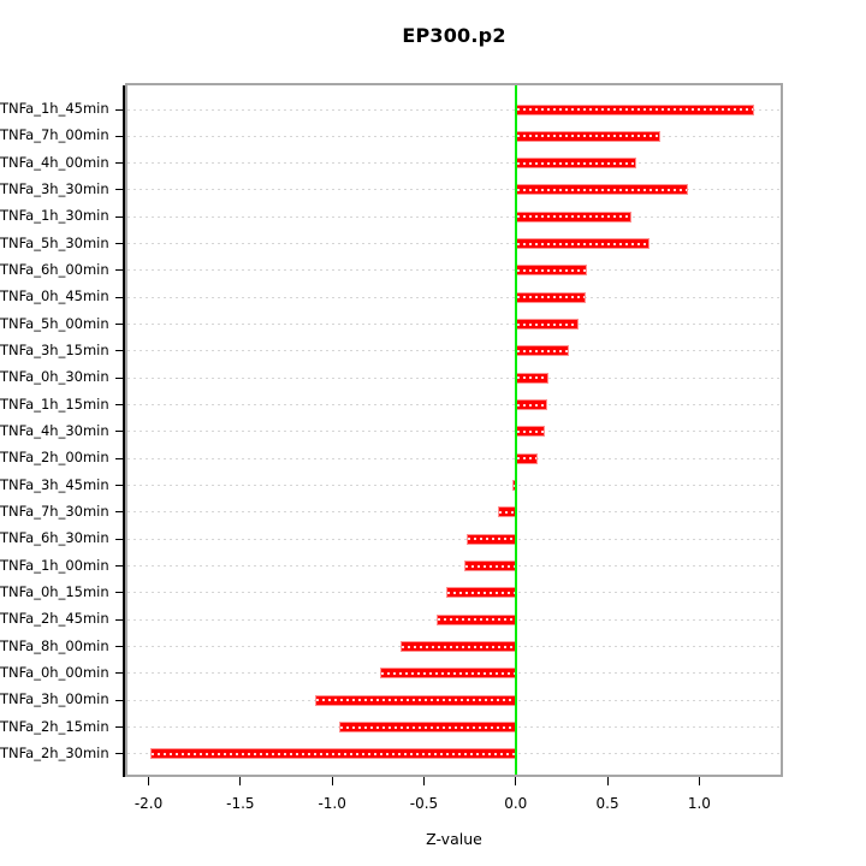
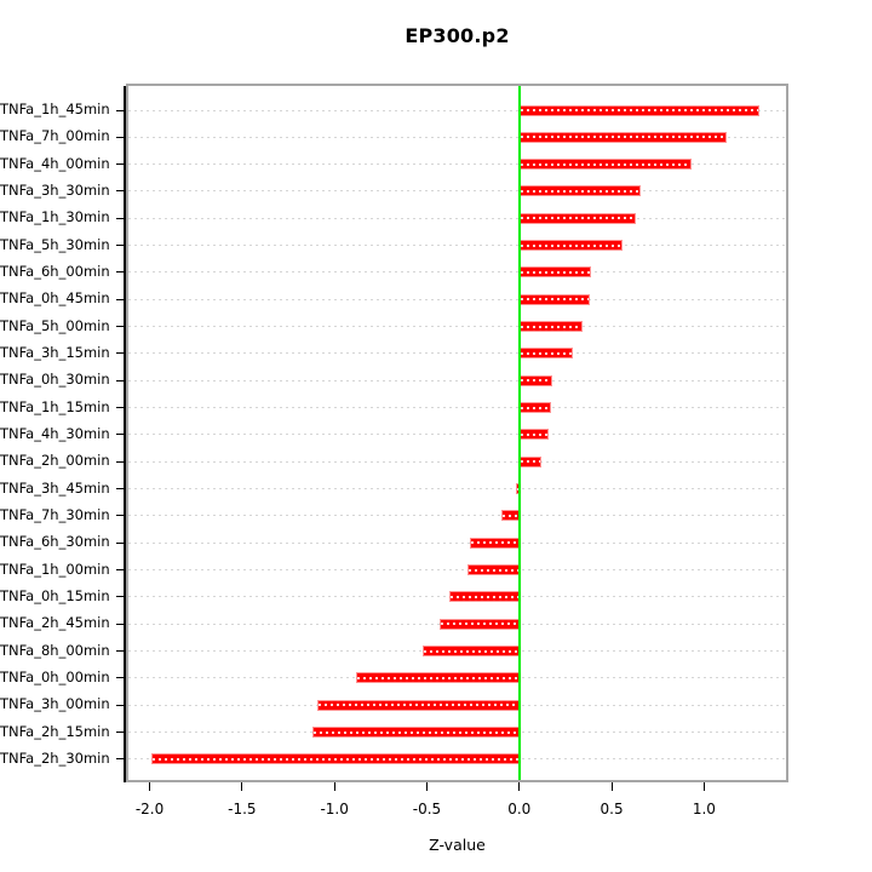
TNFa_7h_00min: 0.79 -> 1.12
TNFa_4h_00min: 0.66 -> 0.93
TNFa_3h_30min: 0.94 -> 0.66
TNFa_5h_30min: 0.73 -> 0.56
TNFa_8h_00min: -0.63 -> -0.52
TNFa_0h_00min: -0.74 -> -0.88
TNFa_2h_15min: -0.96 -> -1.12
